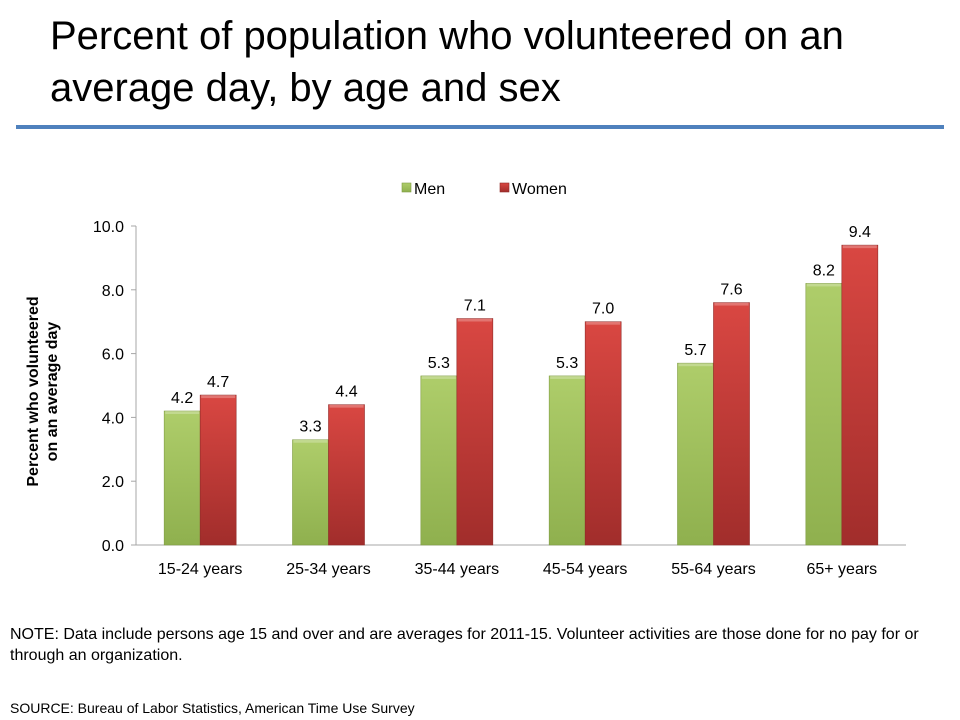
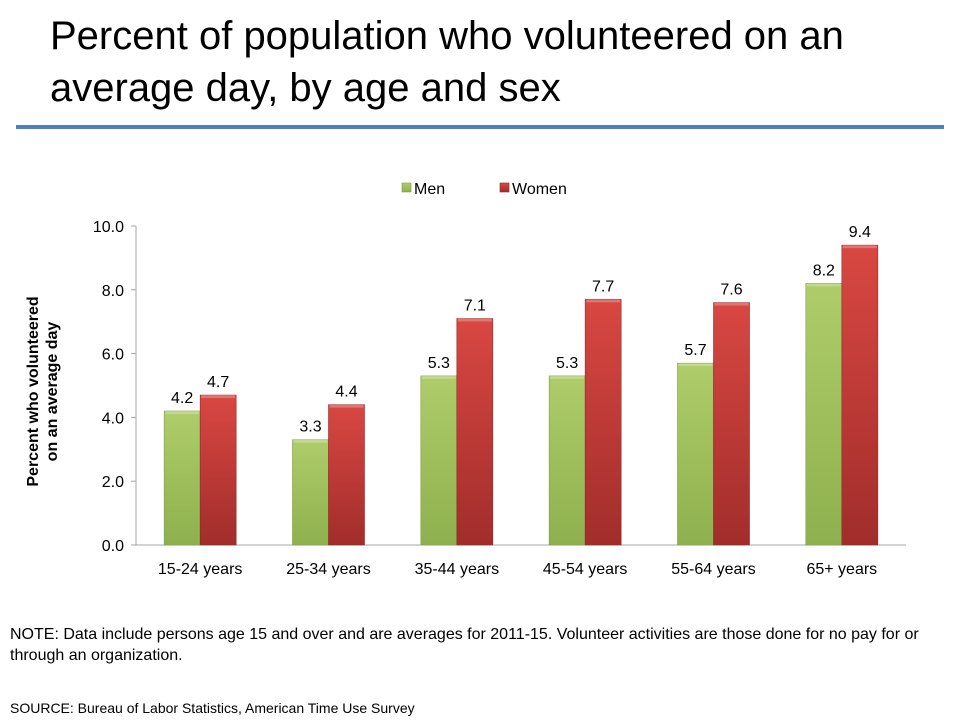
Women/45-54 years: 7.0 -> 7.7
